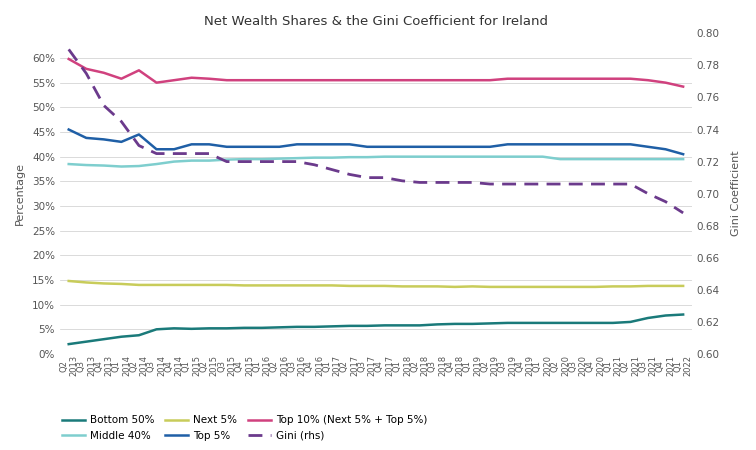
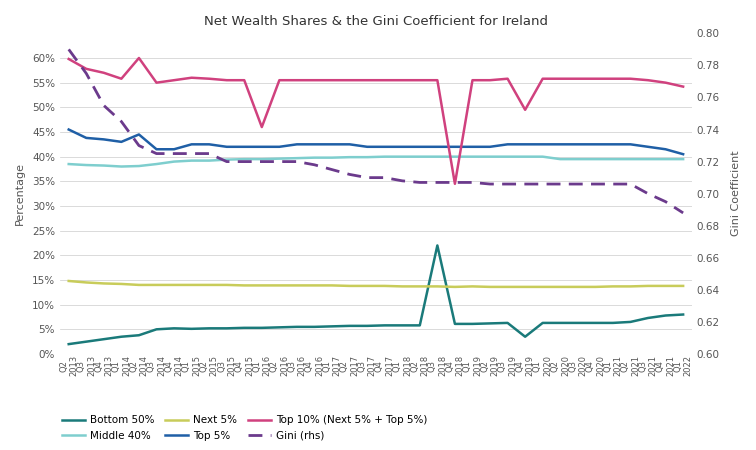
Top 10% (Next 5% + Top 5%)/Q2 2014: 57.5% -> 60.0%
Top 10% (Next 5% + Top 5%)/Q1 2016: 55.5% -> 46.0%
Bottom 50%/Q3 2018: 6.0% -> 22.0%
Top 10% (Next 5% + Top 5%)/Q4 2018: 55.5% -> 34.5%
Bottom 50%/Q4 2019: 6.3% -> 3.5%
Top 10% (Next 5% + Top 5%)/Q4 2019: 55.8% -> 49.5%
